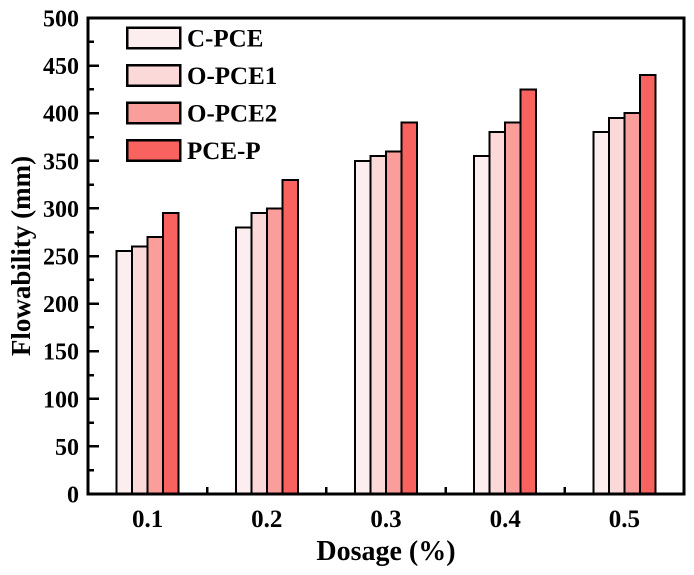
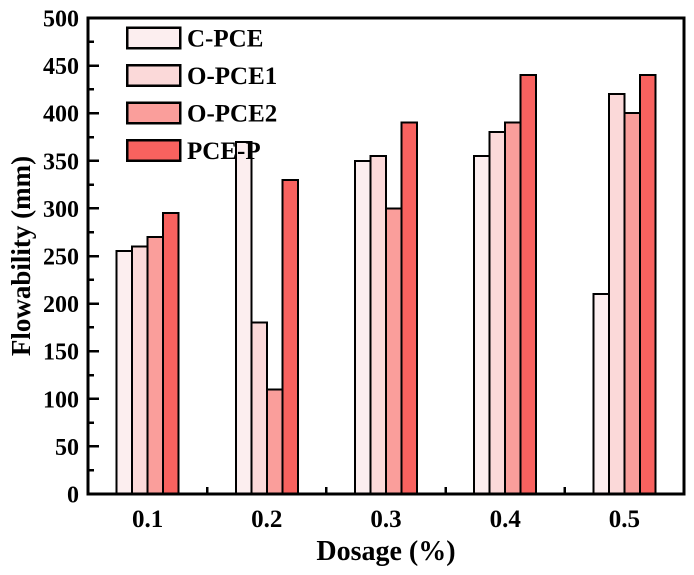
C-PCE/0.2: 280 -> 370
O-PCE1/0.2: 300 -> 180
O-PCE2/0.2: 300 -> 110
O-PCE2/0.3: 360 -> 300
PCE-P/0.4: 420 -> 440
C-PCE/0.5: 380 -> 210
O-PCE1/0.5: 400 -> 420
